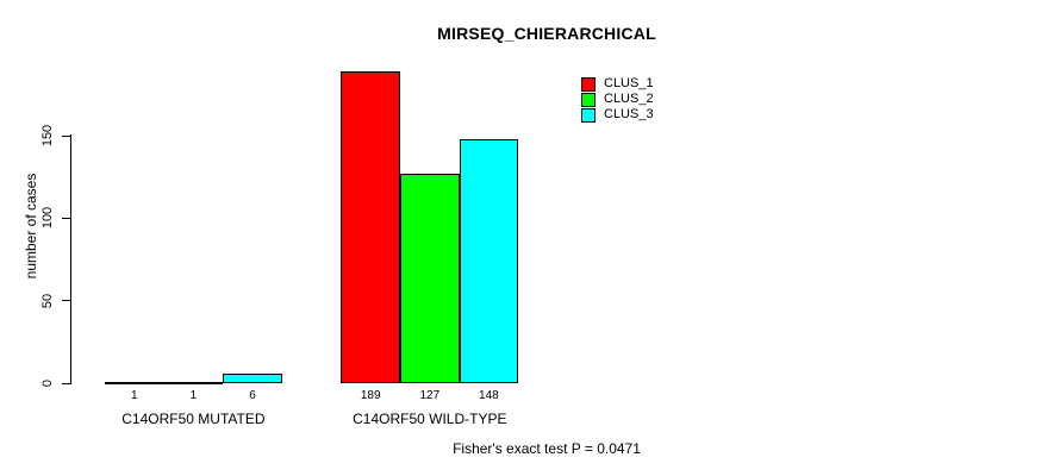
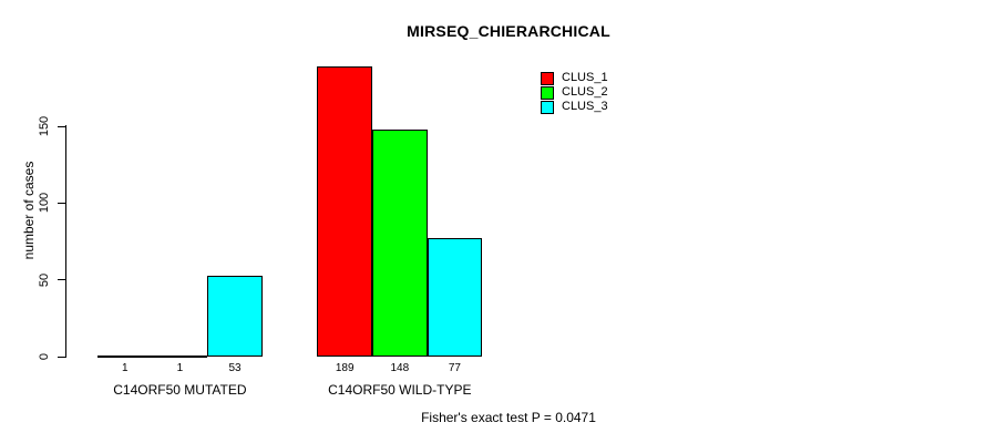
CLUS_3/C14ORF50 MUTATED: 6 -> 53
CLUS_2/C14ORF50 WILD-TYPE: 127 -> 148
CLUS_3/C14ORF50 WILD-TYPE: 148 -> 77
